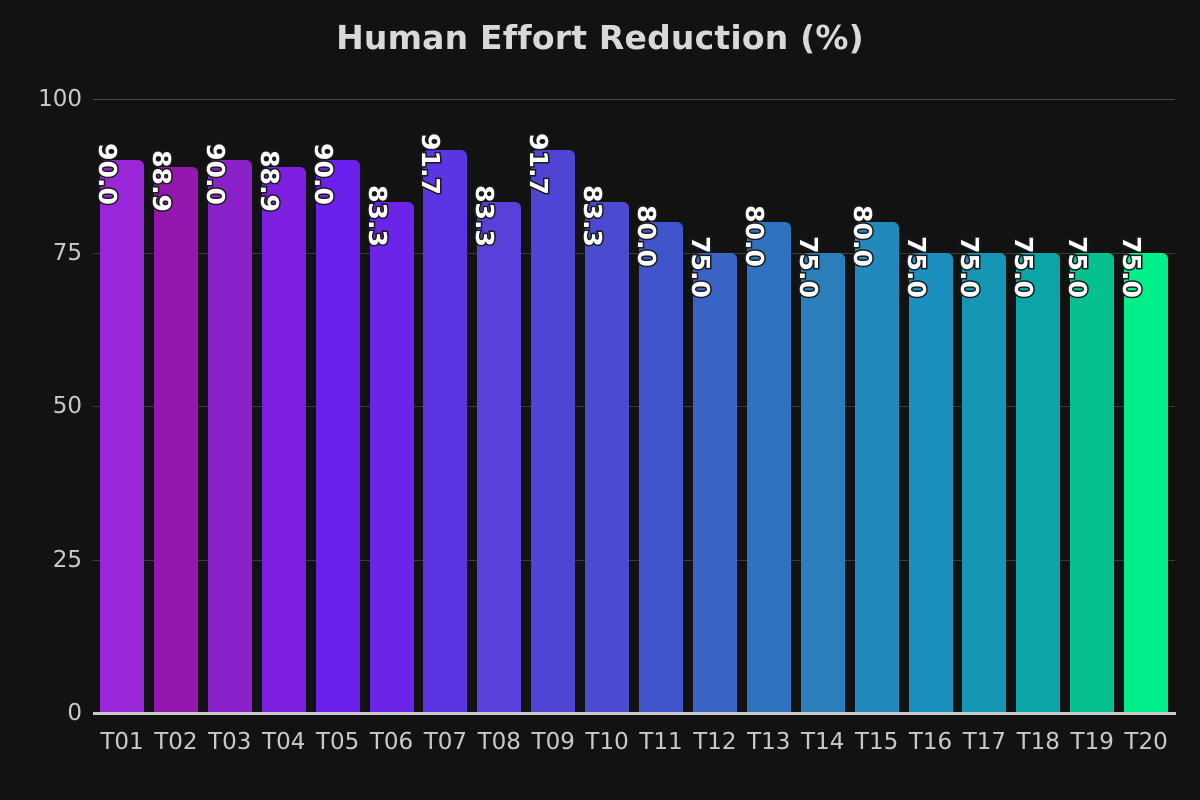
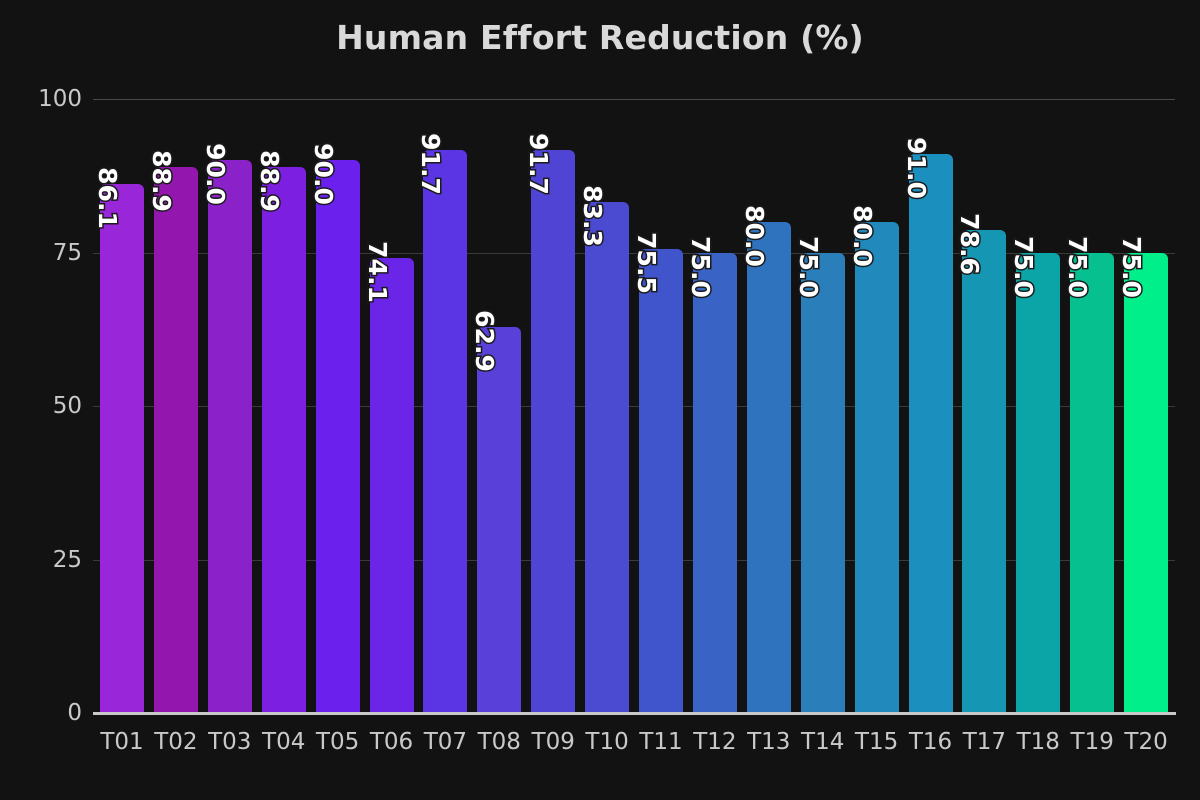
T01: 90.0 -> 86.1
T06: 83.3 -> 74.1
T08: 83.3 -> 62.9
T11: 80.0 -> 75.5
T16: 75.0 -> 91.0
T17: 75.0 -> 78.6
